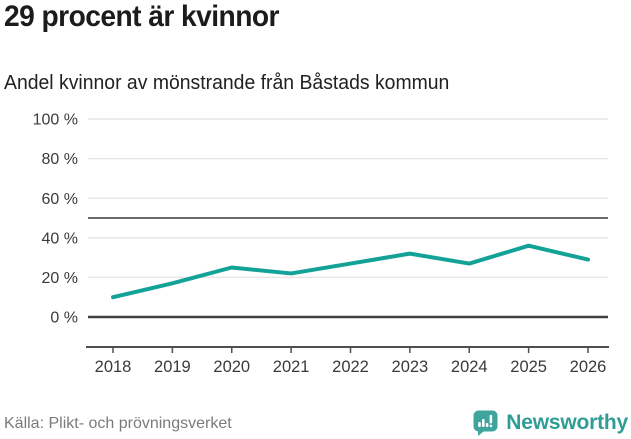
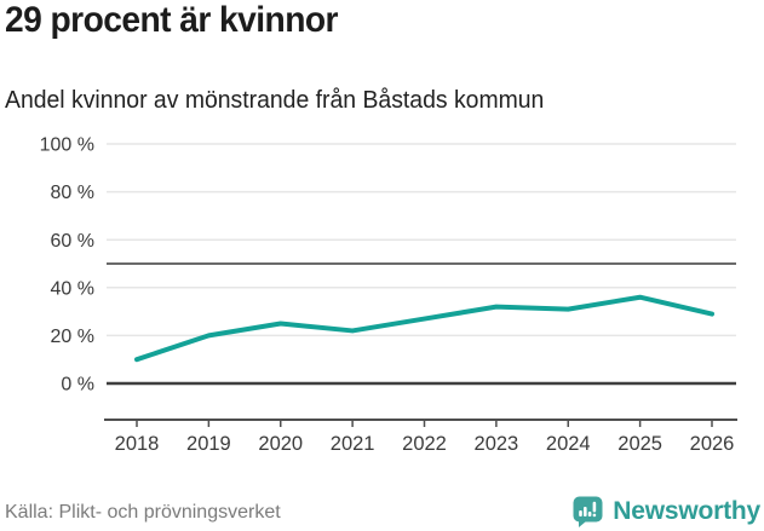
2019: 17% -> 20%
2024: 27% -> 31%
